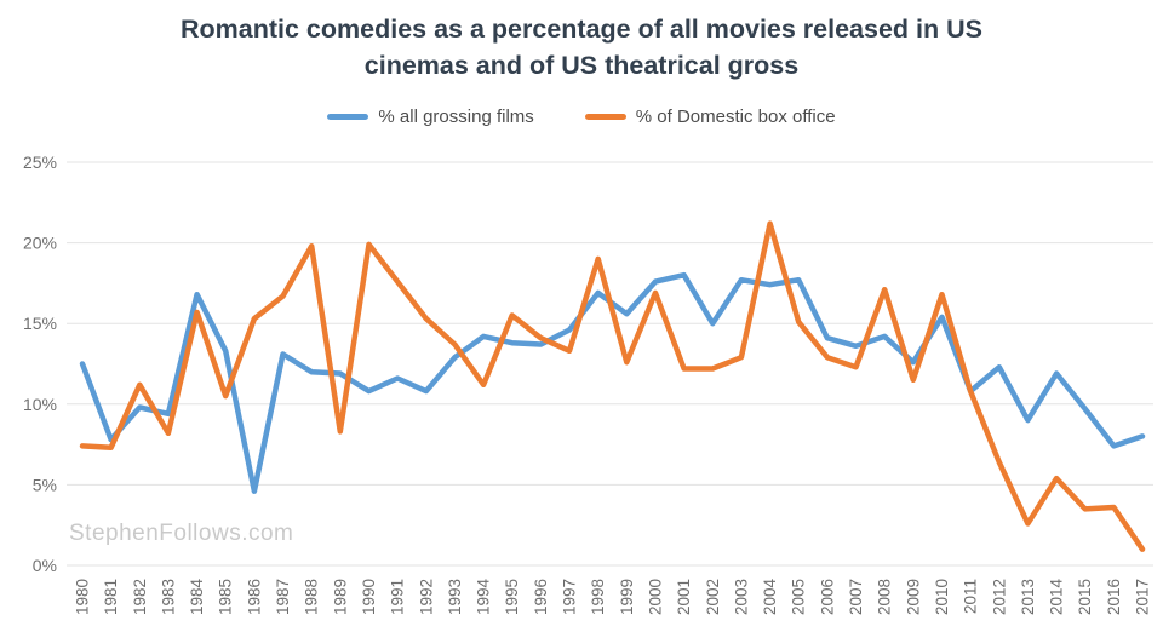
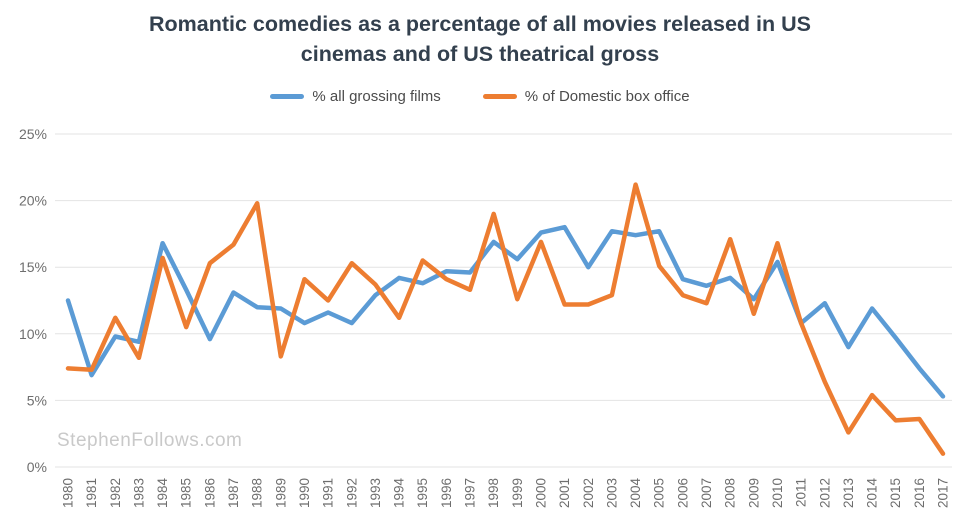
% all grossing films/1981: 7.8% -> 6.9%
% all grossing films/1986: 4.6% -> 9.6%
% of Domestic box office/1990: 19.9% -> 14.1%
% of Domestic box office/1991: 17.6% -> 12.5%
% all grossing films/1996: 13.7% -> 14.7%
% all grossing films/2017: 8.0% -> 5.3%
